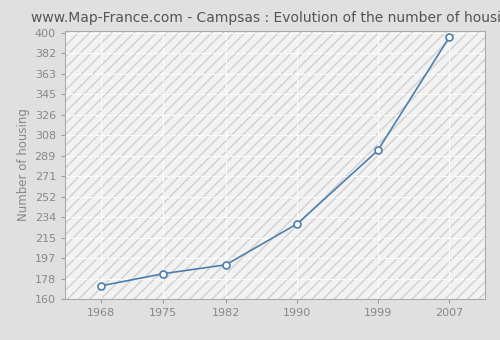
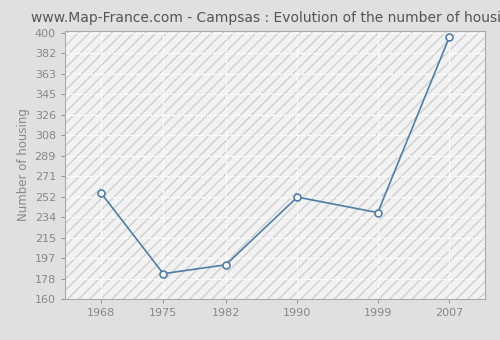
1968: 172 -> 256
1990: 228 -> 252
1999: 294 -> 238
